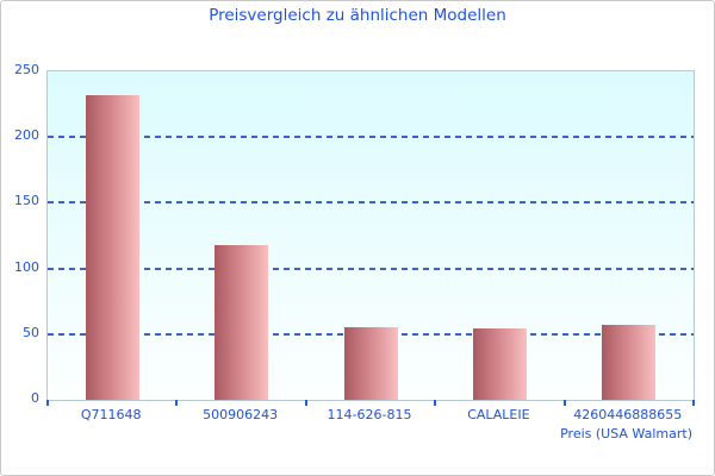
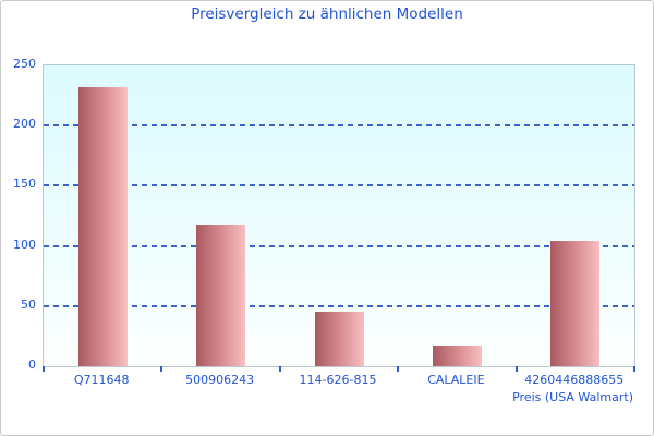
114-626-815: 55 -> 45
CALALEIE: 54 -> 17
4260446888655: 57 -> 104
